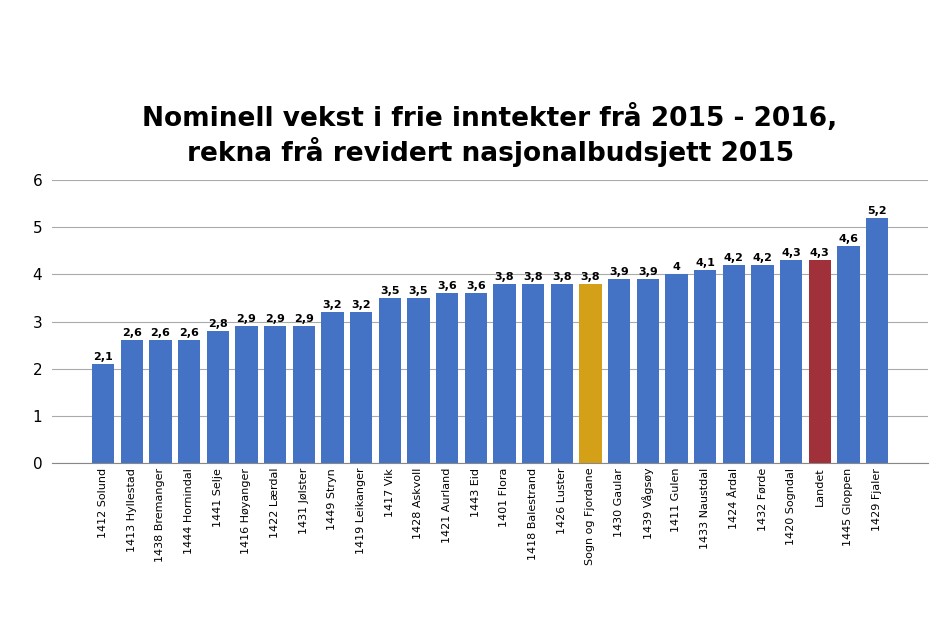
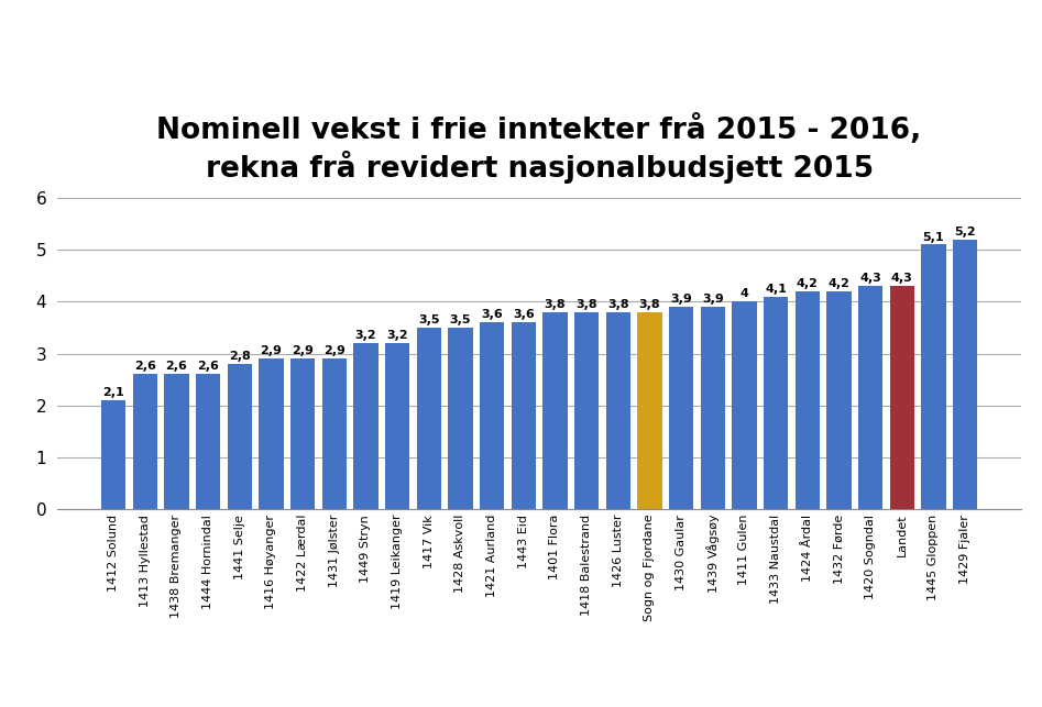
1445 Gloppen: 4,6 -> 5,1
